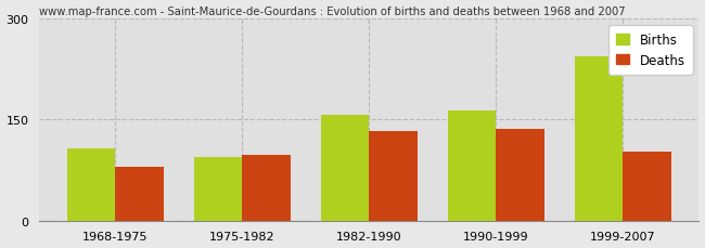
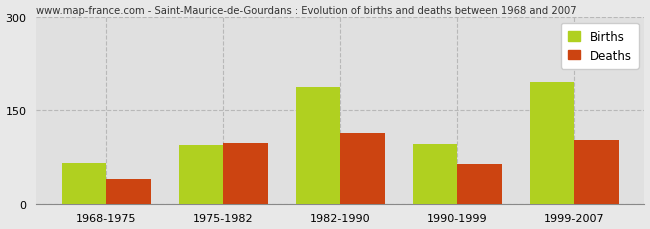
Births/1968-1975: 107 -> 66
Deaths/1968-1975: 80 -> 40
Births/1982-1990: 157 -> 188
Deaths/1982-1990: 133 -> 114
Births/1990-1999: 163 -> 96
Deaths/1990-1999: 136 -> 64
Births/1999-2007: 243 -> 196
